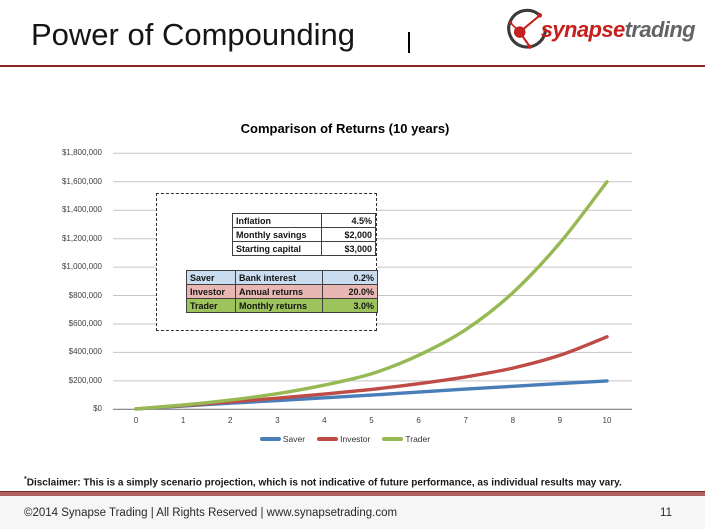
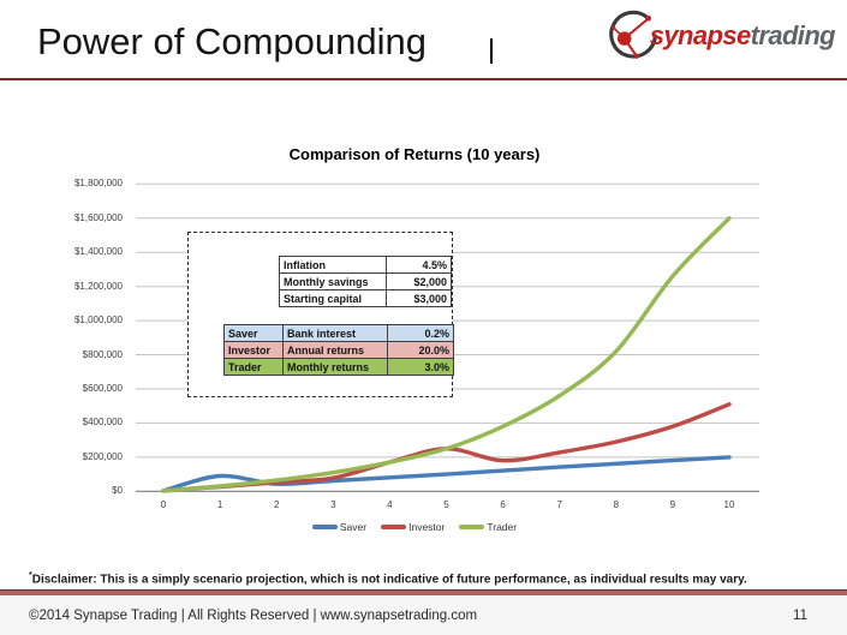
Saver/1: $20000 -> $90000
Investor/4: $110000 -> $170000
Investor/5: $140000 -> $250000
Trader/9: $1170000 -> $1260000
